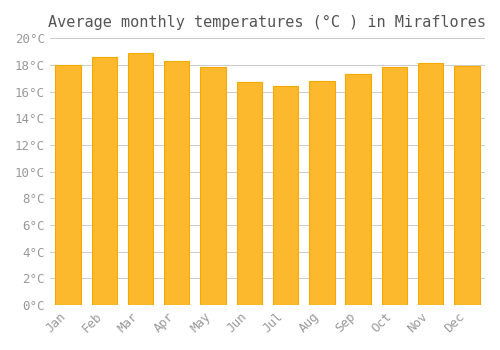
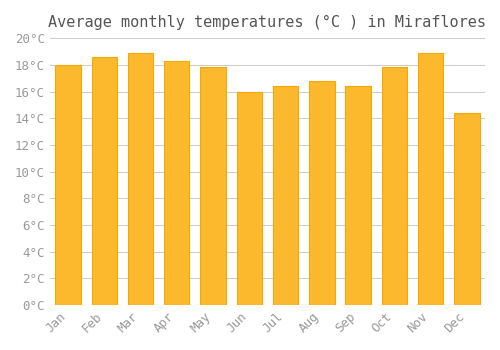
Jun: 16.7°C -> 16.0°C
Sep: 17.3°C -> 16.4°C
Nov: 18.1°C -> 18.9°C
Dec: 17.9°C -> 14.4°C
